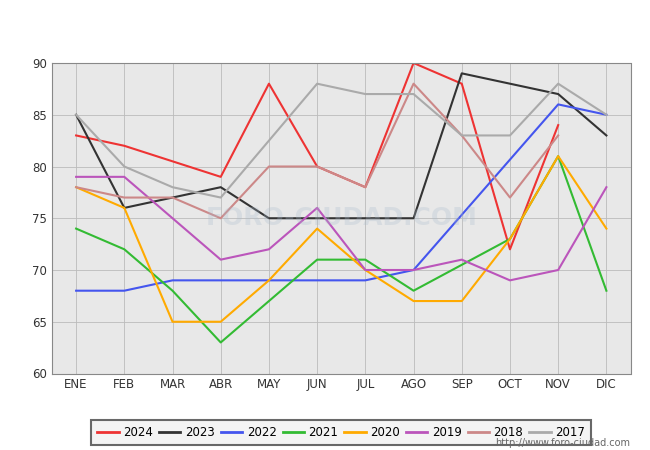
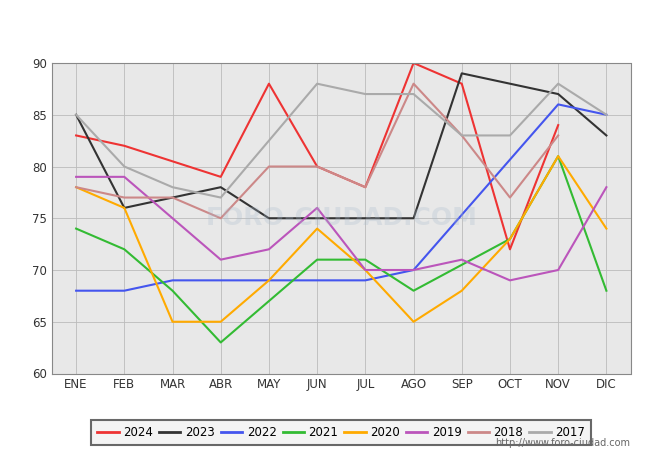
2020/AGO: 67 -> 65
2020/SEP: 67 -> 68
